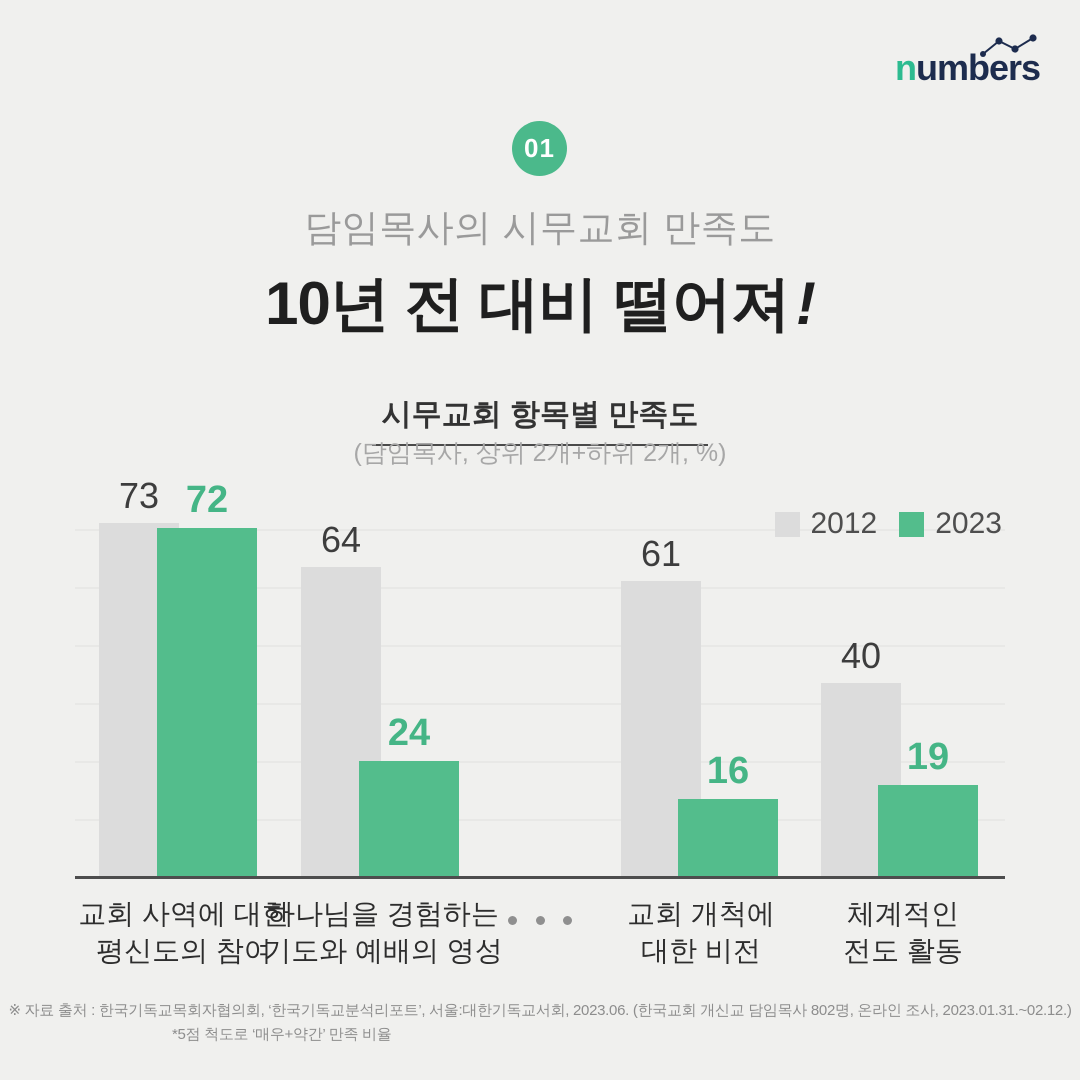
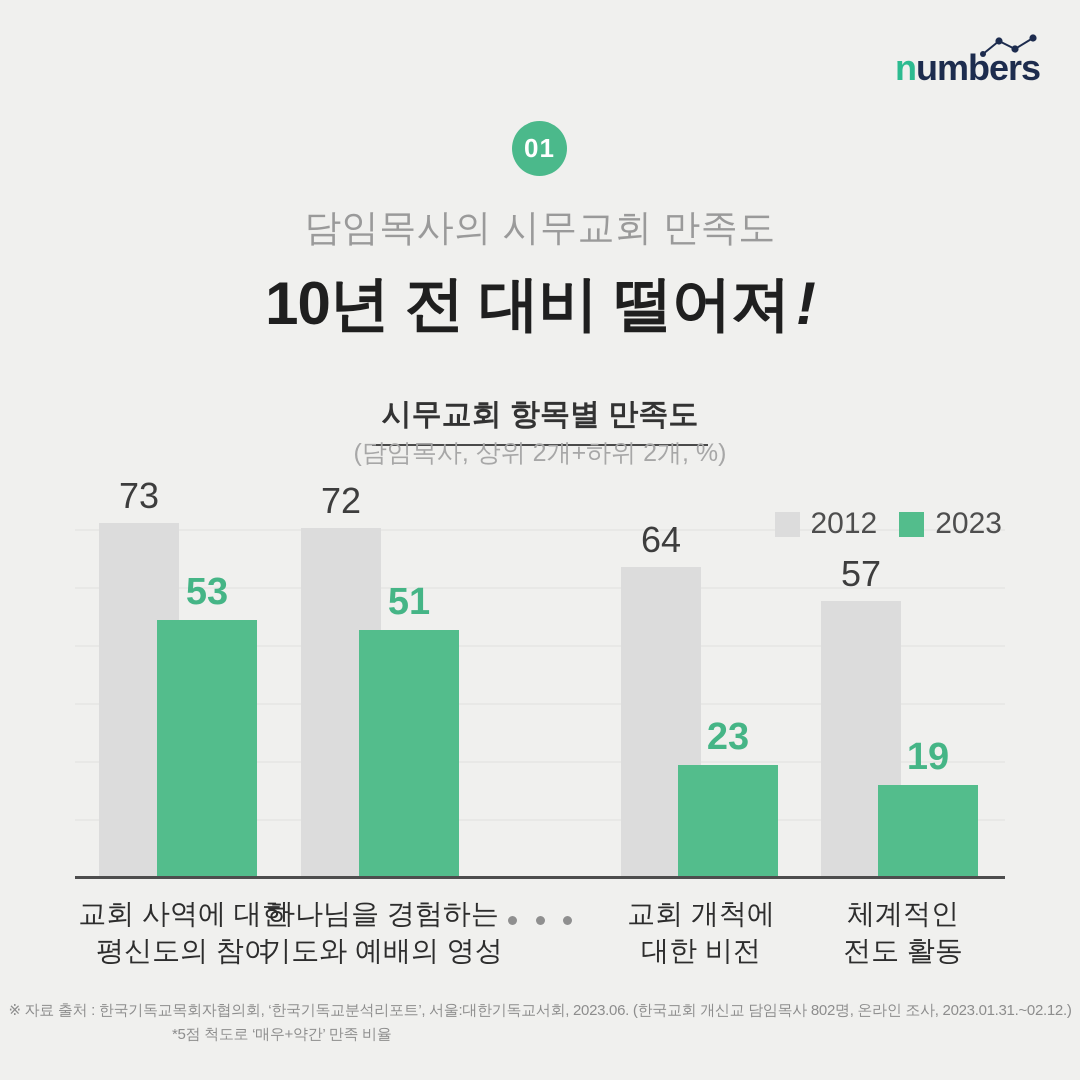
2023/교회 사역에 대한 평신도의 참여: 72 -> 53
2012/하나님을 경험하는 기도와 예배의 영성: 64 -> 72
2023/하나님을 경험하는 기도와 예배의 영성: 24 -> 51
2012/교회 개척에 대한 비전: 61 -> 64
2023/교회 개척에 대한 비전: 16 -> 23
2012/체계적인 전도 활동: 40 -> 57
